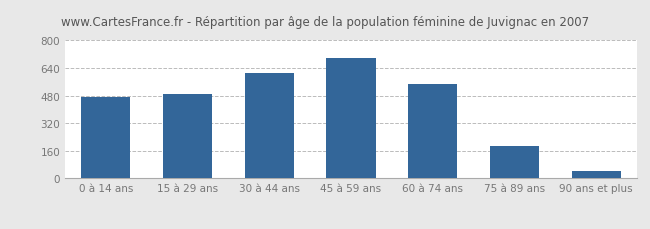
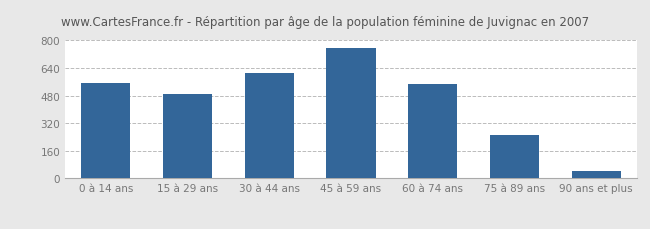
0 à 14 ans: 470 -> 560
45 à 59 ans: 700 -> 760
75 à 89 ans: 190 -> 250
